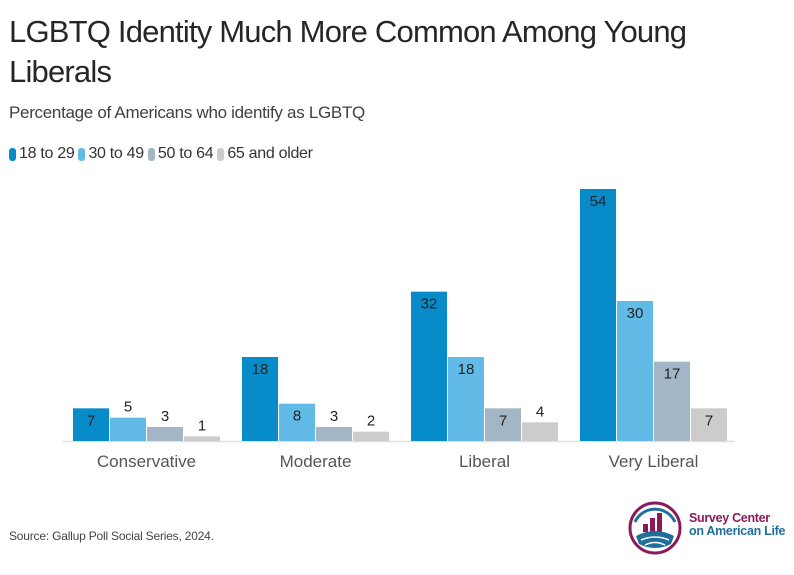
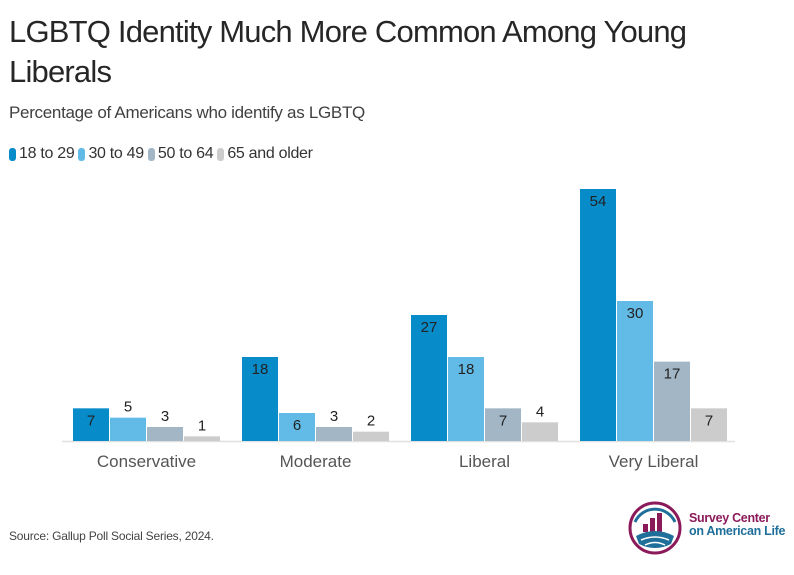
30 to 49/Moderate: 8 -> 6
18 to 29/Liberal: 32 -> 27
